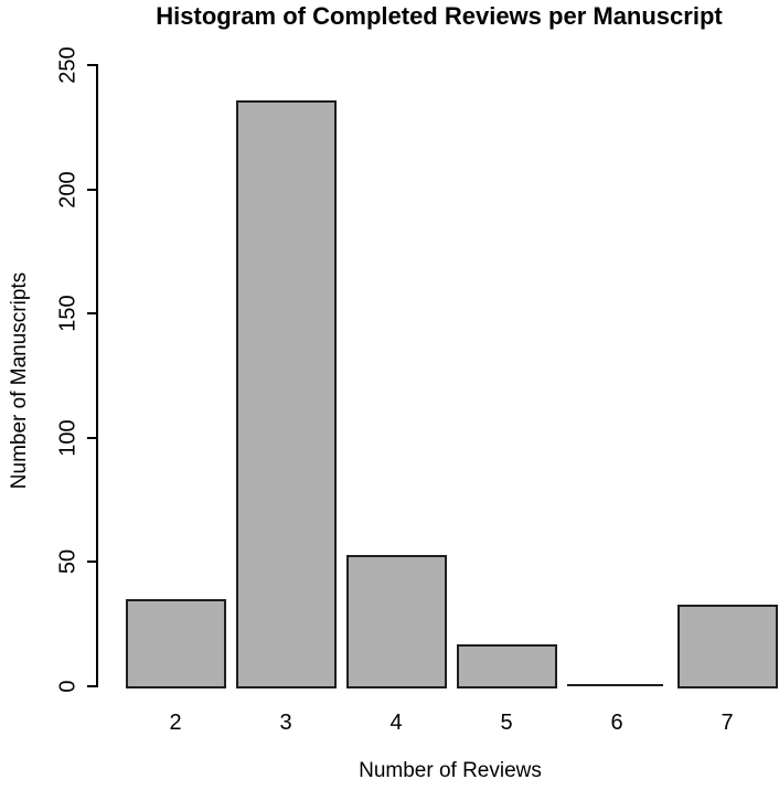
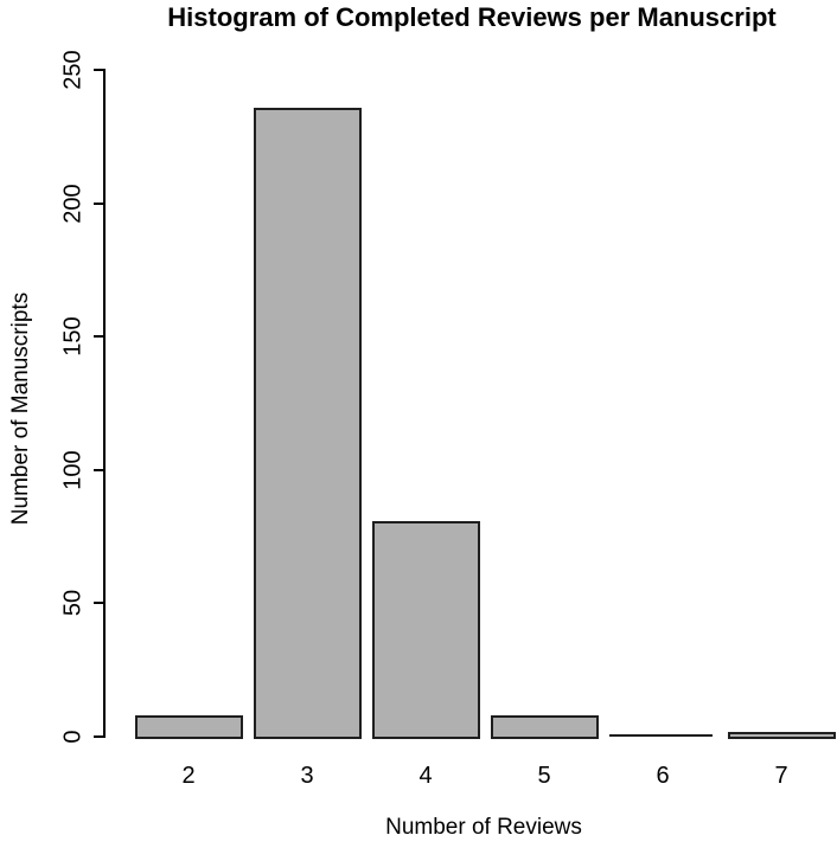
2: 34 -> 7
4: 52 -> 80
5: 16 -> 7
7: 32 -> 1
